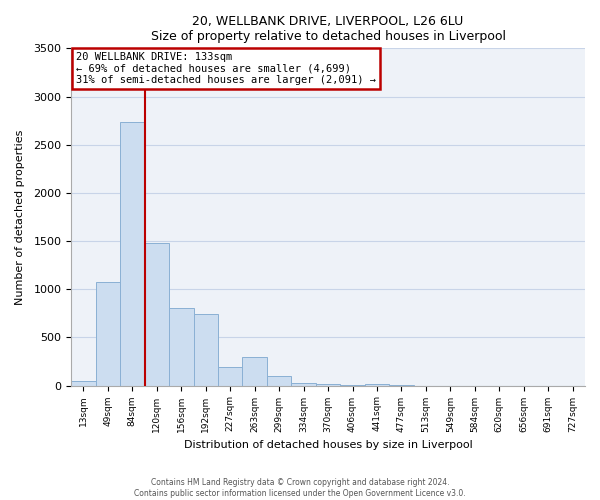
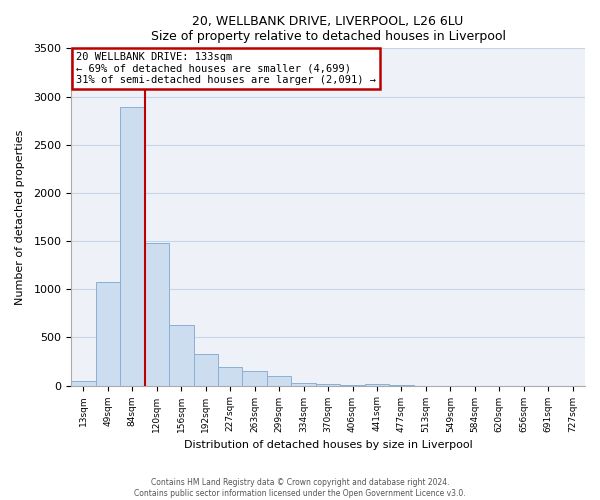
84sqm: 2740 -> 2890
156sqm: 800 -> 630
192sqm: 740 -> 330
263sqm: 300 -> 150
